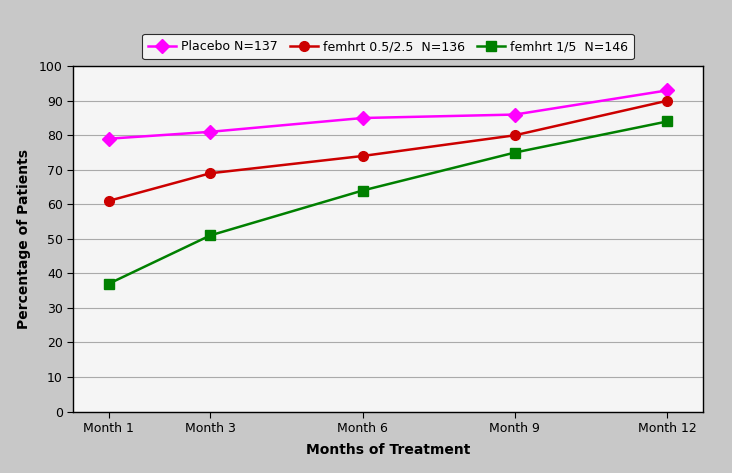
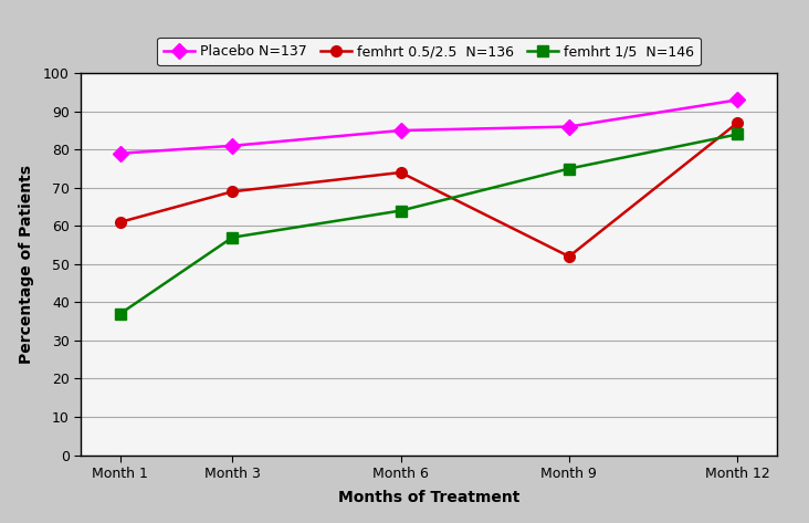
femhrt 1/5 N=146/Month 3: 51 -> 57
femhrt 0.5/2.5 N=136/Month 9: 80 -> 52
femhrt 0.5/2.5 N=136/Month 12: 90 -> 87
